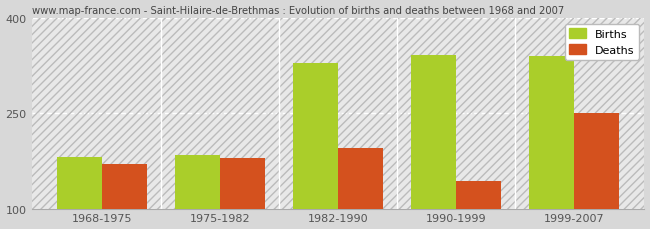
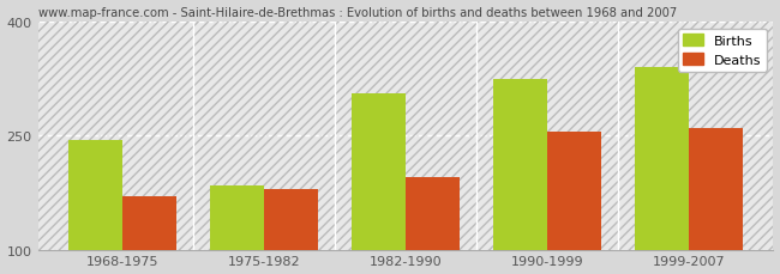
Births/1968-1975: 182 -> 245
Births/1982-1990: 330 -> 305
Births/1990-1999: 342 -> 325
Deaths/1990-1999: 144 -> 255
Deaths/1999-2007: 250 -> 260
